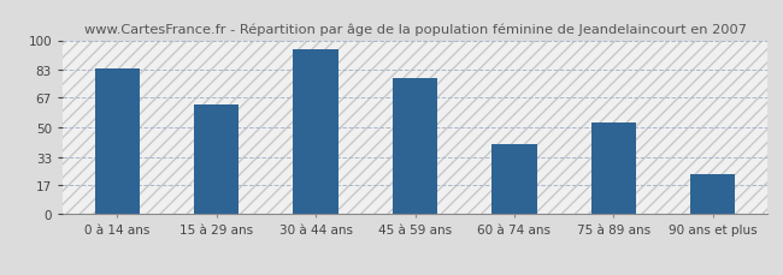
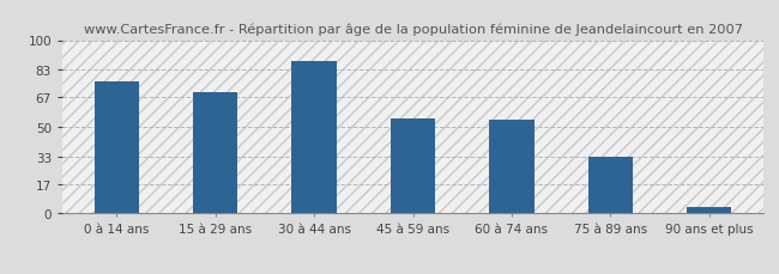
0 à 14 ans: 84 -> 76
15 à 29 ans: 63 -> 70
30 à 44 ans: 95 -> 88
45 à 59 ans: 78 -> 55
60 à 74 ans: 40 -> 54
75 à 89 ans: 53 -> 33
90 ans et plus: 23 -> 4
